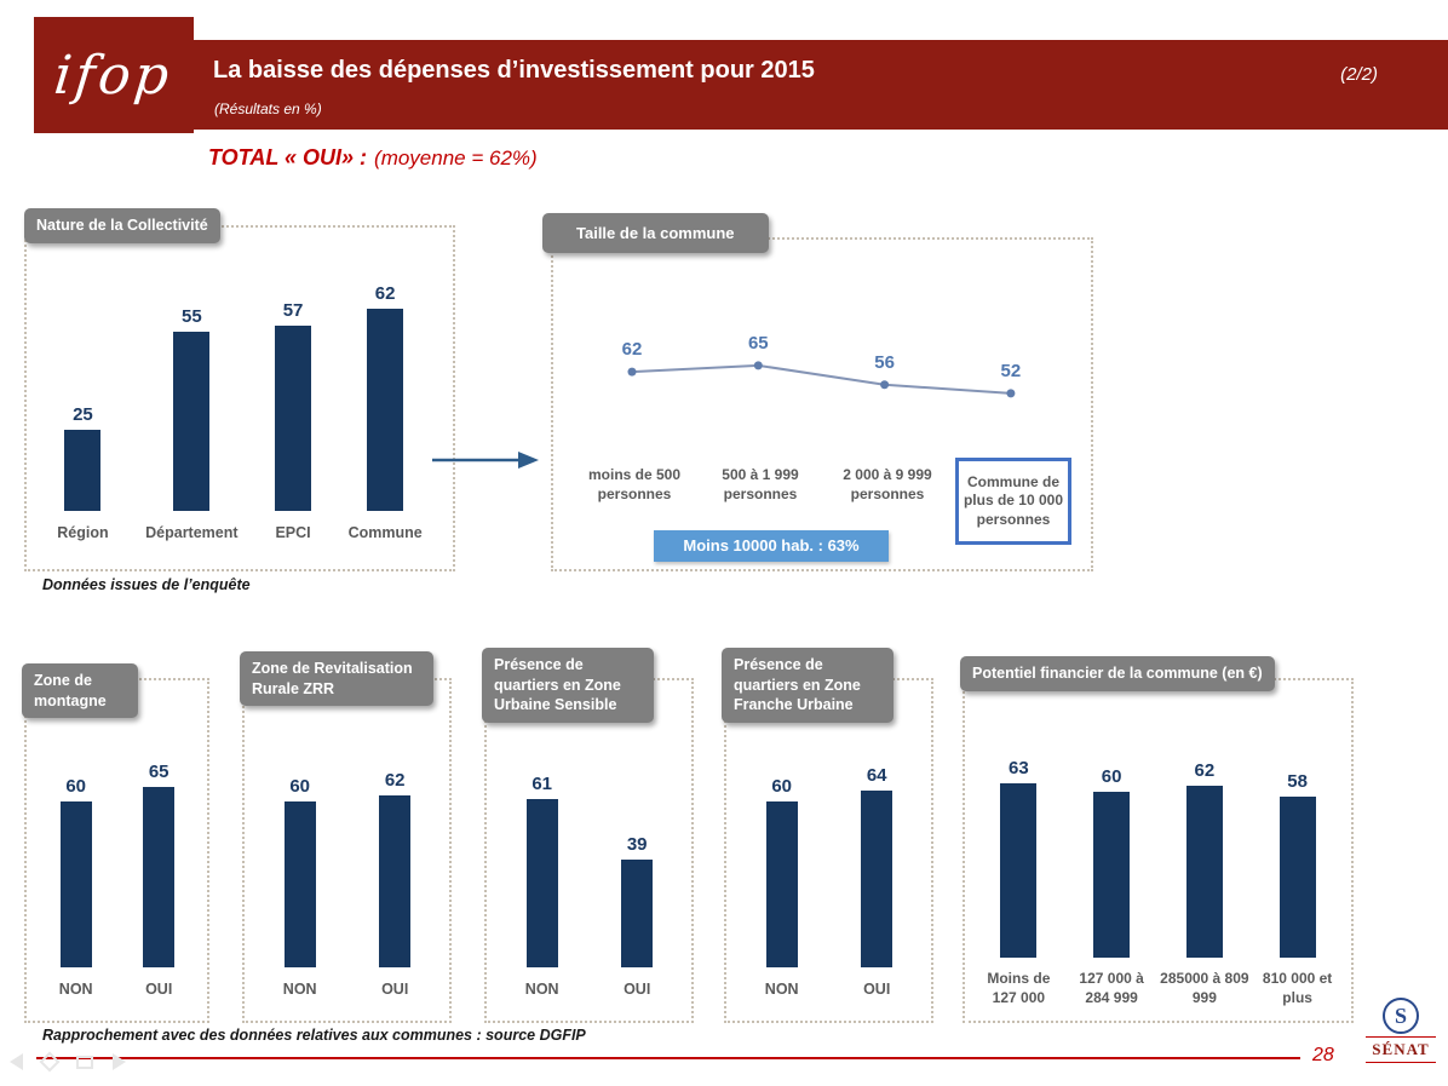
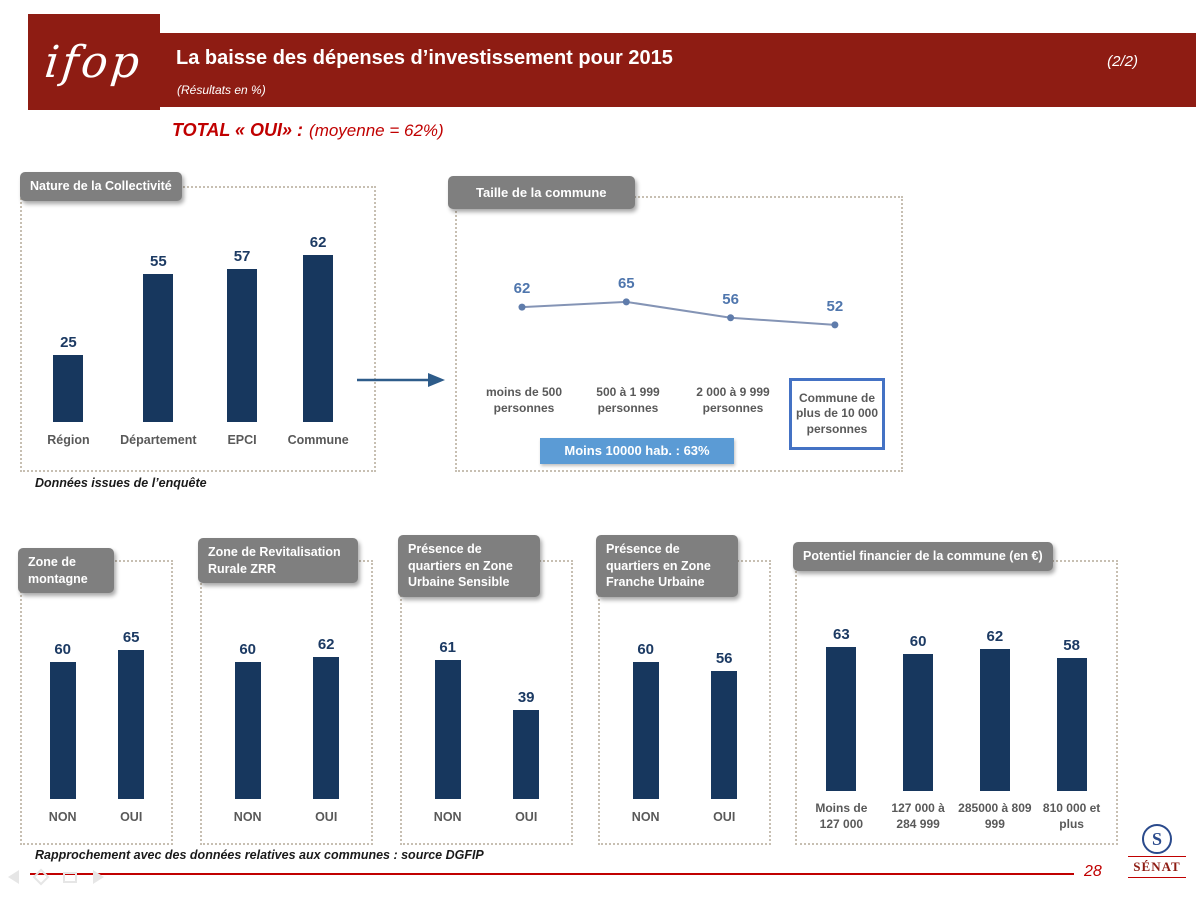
Présence de quartiers en Zone Franche Urbaine/OUI: 64 -> 56
